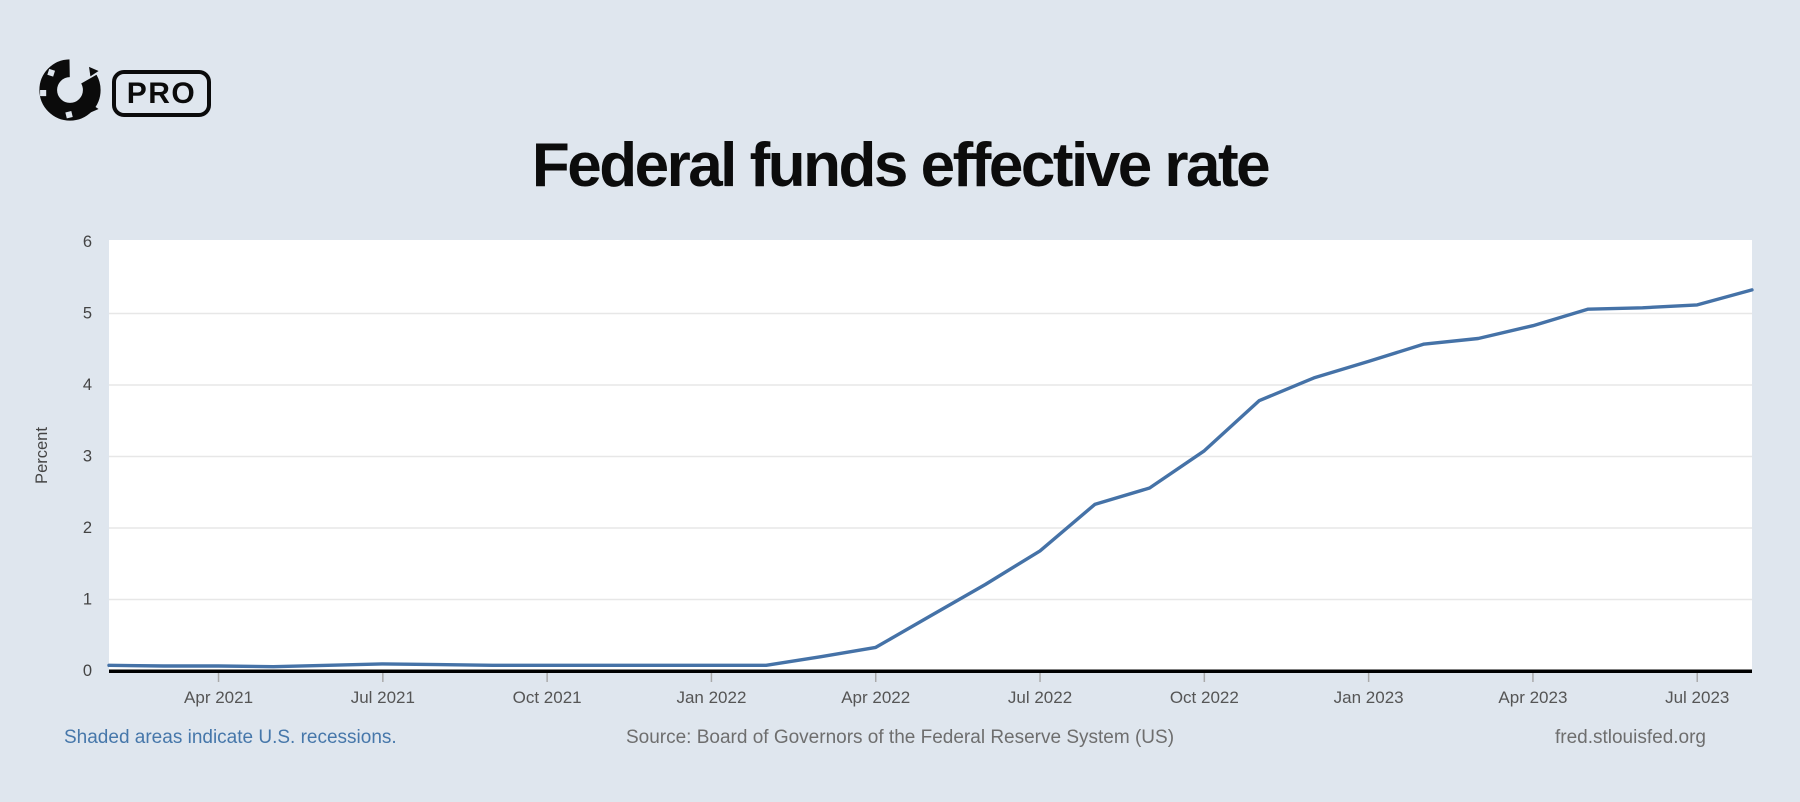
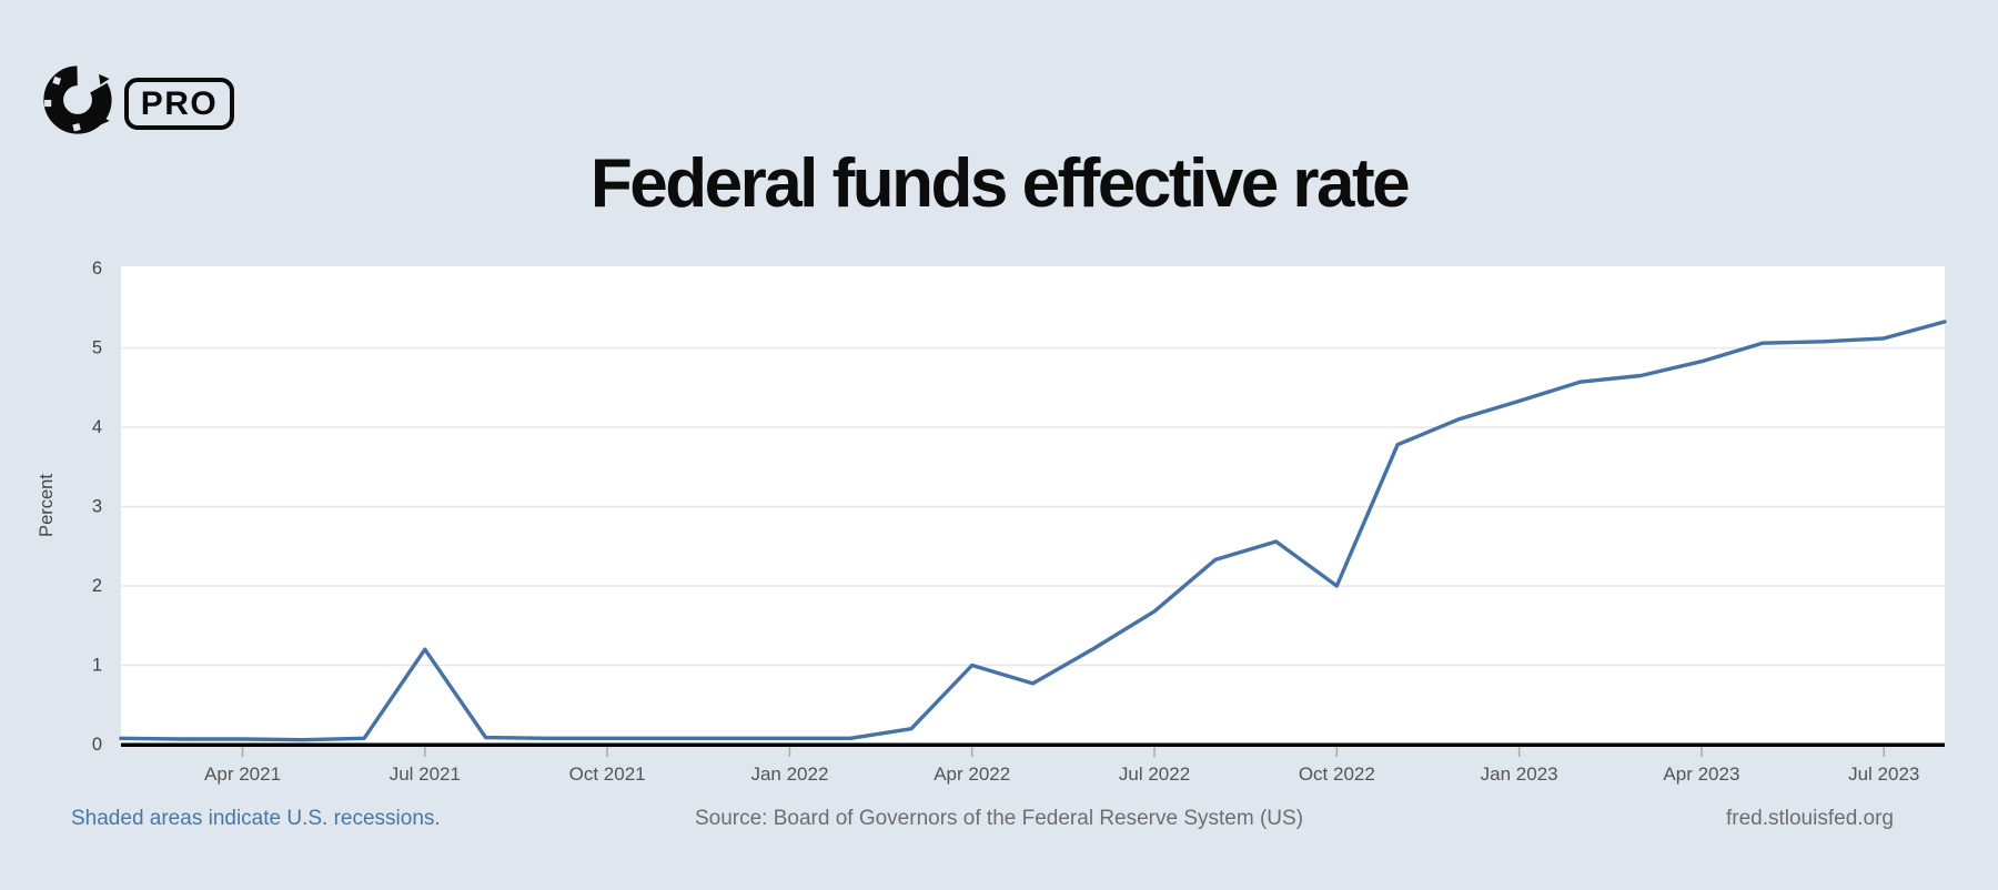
Jul 2021: 0.1 -> 1.2
Apr 2022: 0.3 -> 1.0
Oct 2022: 3.1 -> 2.0
